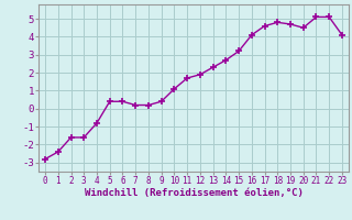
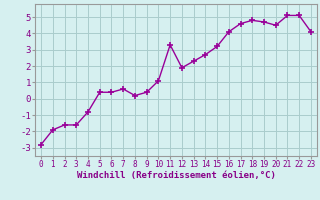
1: -2.4 -> -1.9
7: 0.2 -> 0.6
11: 1.7 -> 3.3
